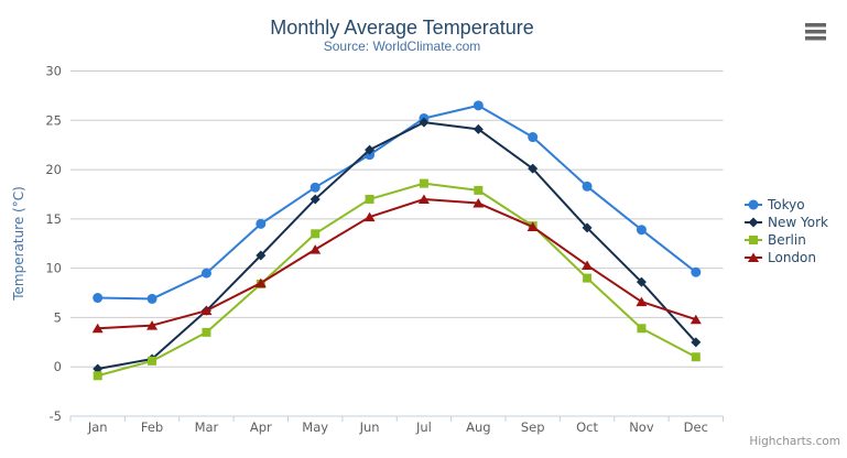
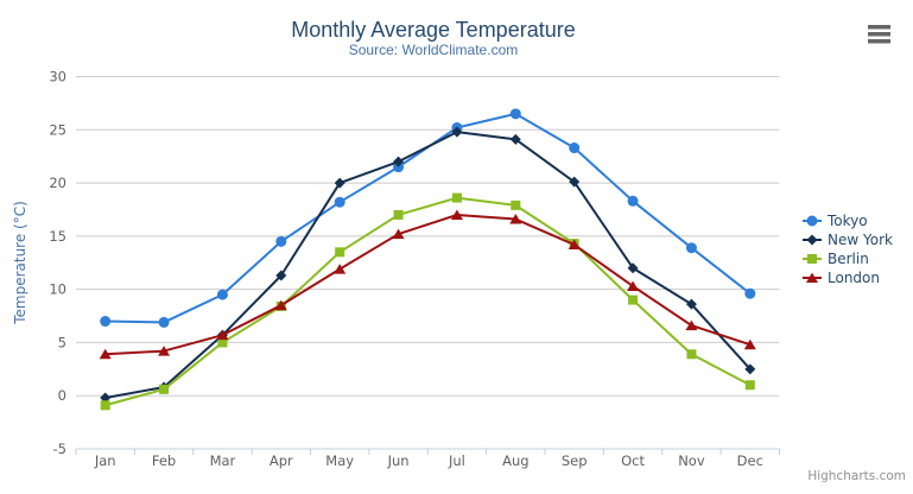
Berlin/Mar: 4 -> 5
New York/May: 17 -> 20
New York/Oct: 14 -> 12
